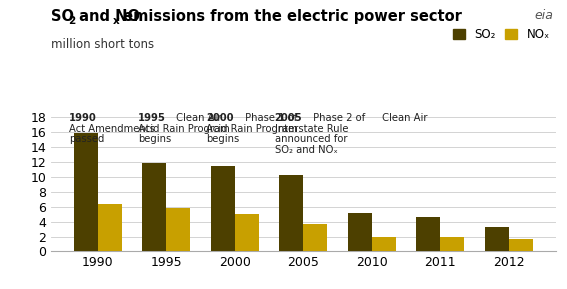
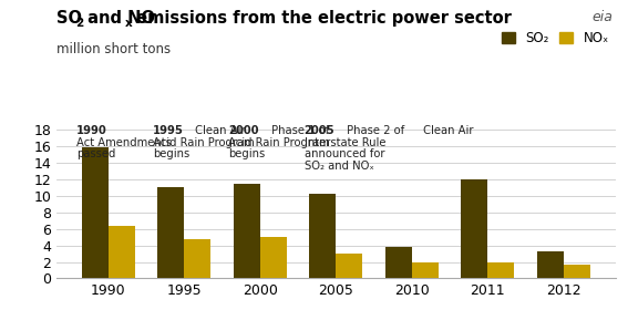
SO₂/1995: 11.9 -> 11.0
NOₓ/1995: 5.8 -> 4.8
NOₓ/2005: 3.7 -> 3.0
SO₂/2010: 5.2 -> 3.8
SO₂/2011: 4.6 -> 12.0
